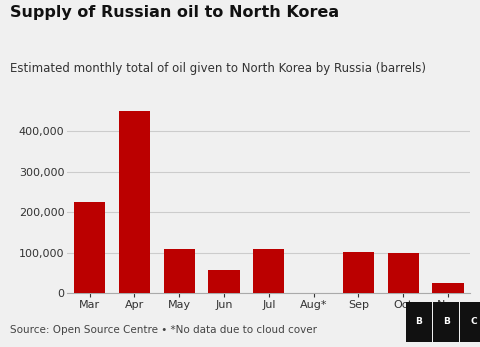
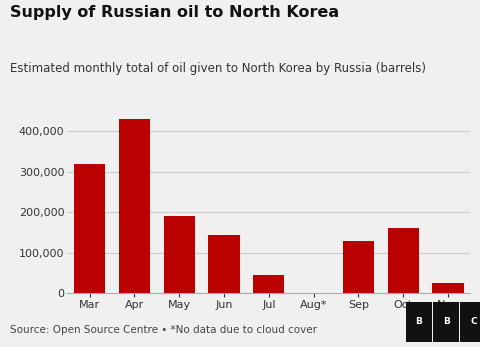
Mar: 225,000 -> 320,000
Apr: 450,000 -> 430,000
May: 110,000 -> 190,000
Jun: 57,000 -> 145,000
Jul: 110,000 -> 45,000
Sep: 103,000 -> 130,000
Oct: 100,000 -> 160,000
